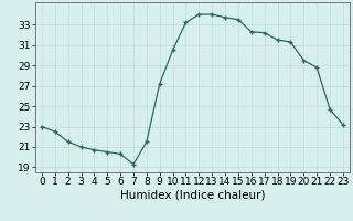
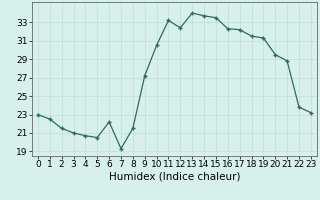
6: 20.3 -> 22.2
12: 34.0 -> 32.4
22: 24.7 -> 23.8
